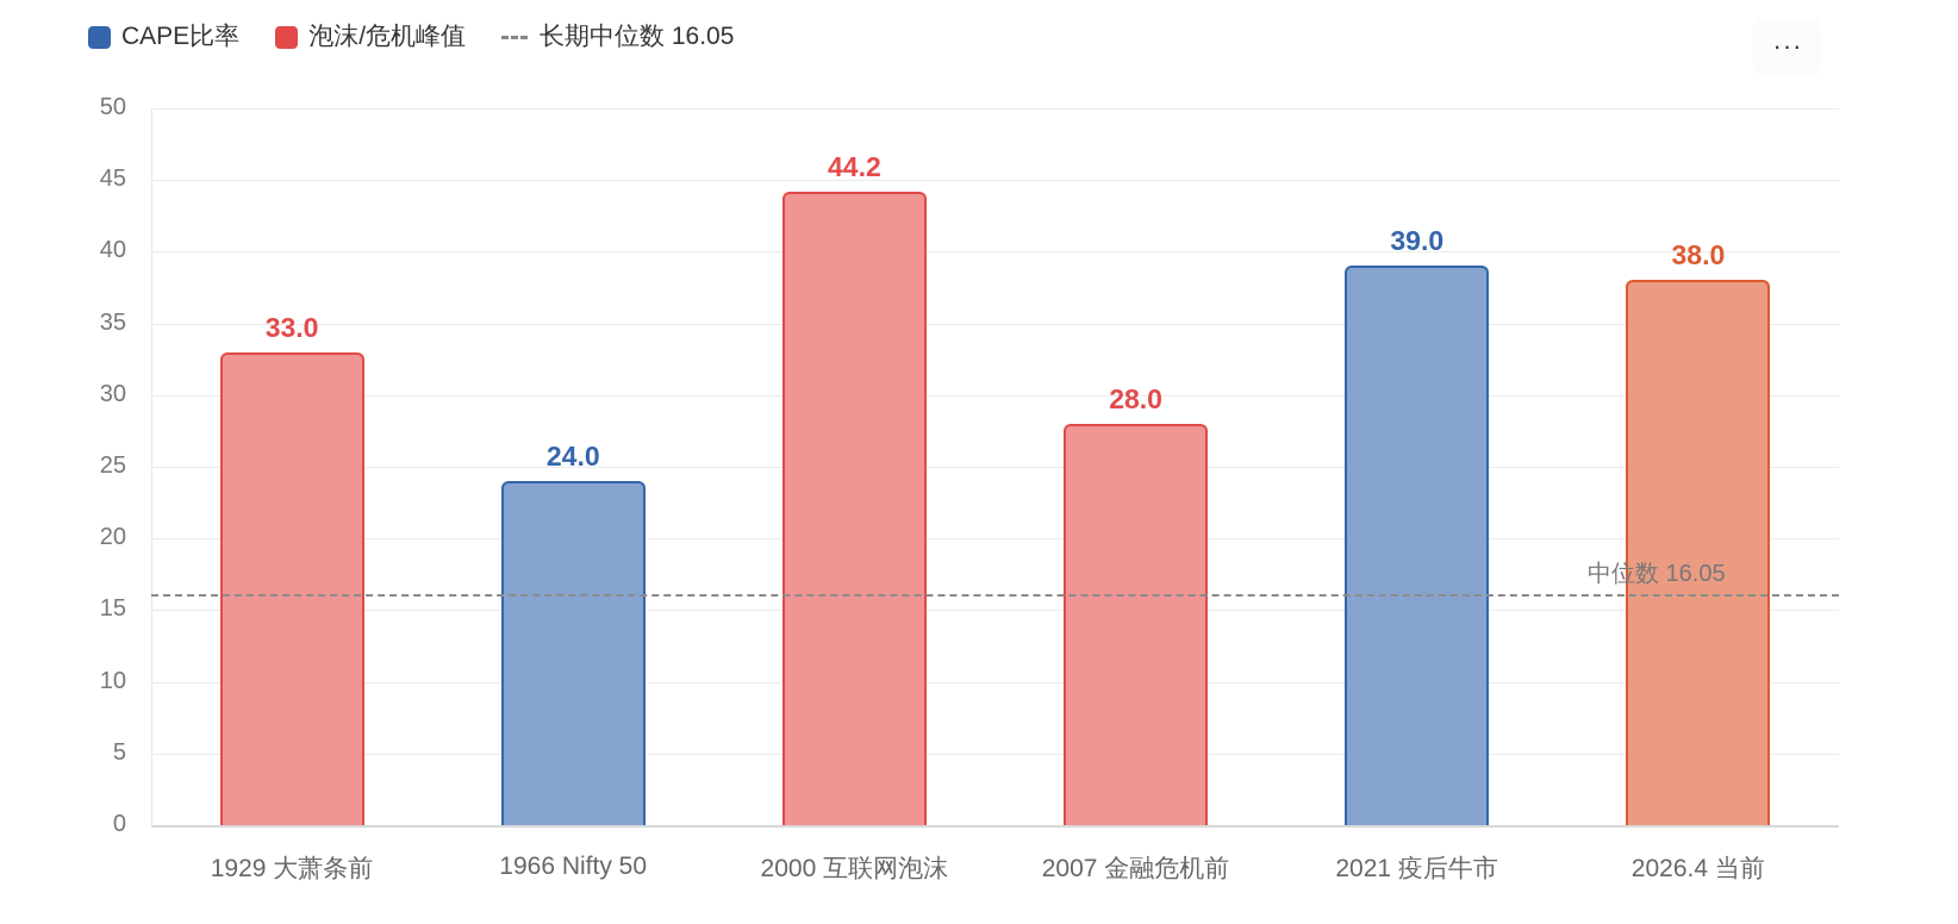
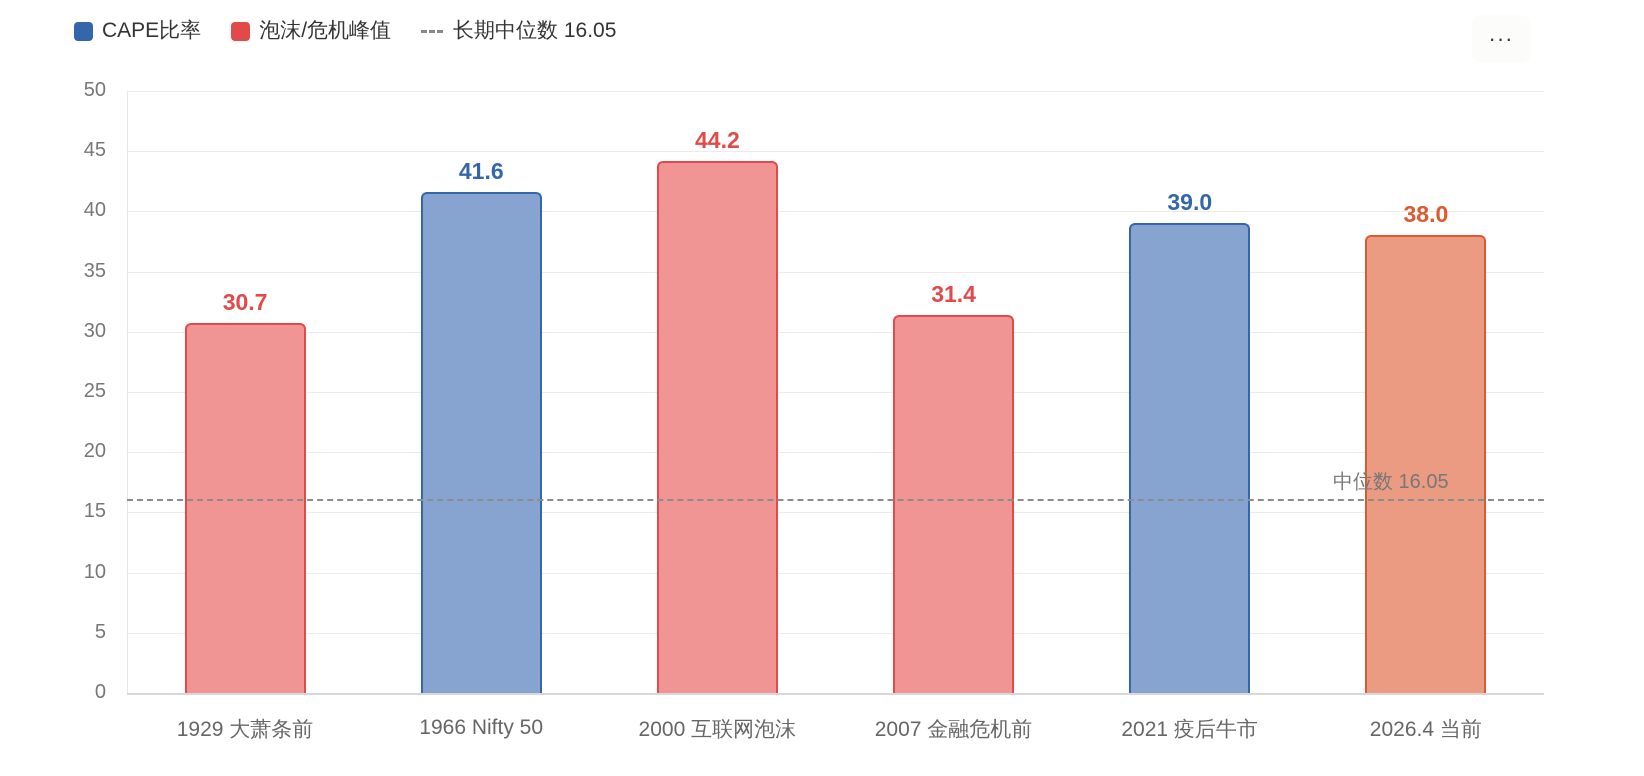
1929 大萧条前: 33.0 -> 30.7
1966 Nifty 50: 24.0 -> 41.6
2007 金融危机前: 28.0 -> 31.4
